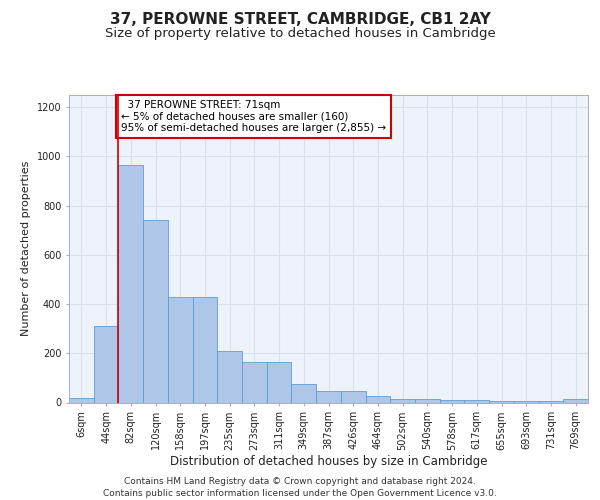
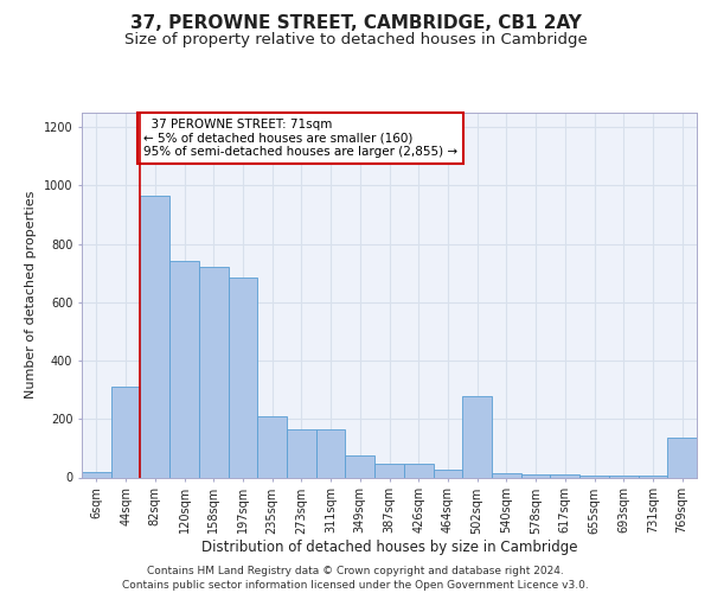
158sqm: 430 -> 720
197sqm: 430 -> 685
502sqm: 14 -> 280
769sqm: 15 -> 135
